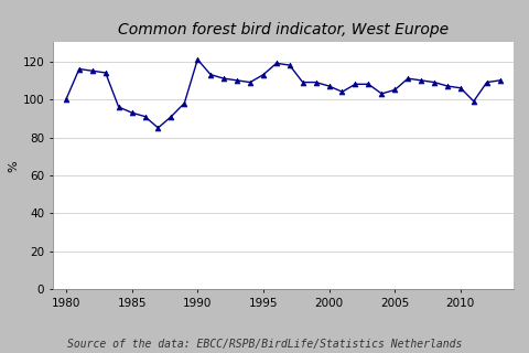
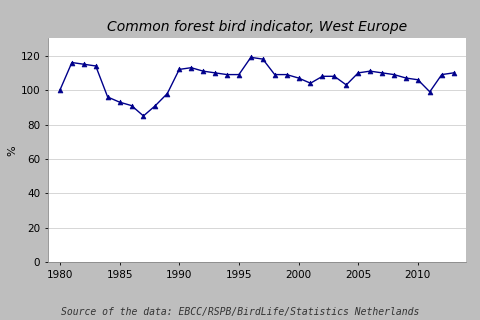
1990: 121 -> 112
1995: 113 -> 109
2005: 105 -> 110
